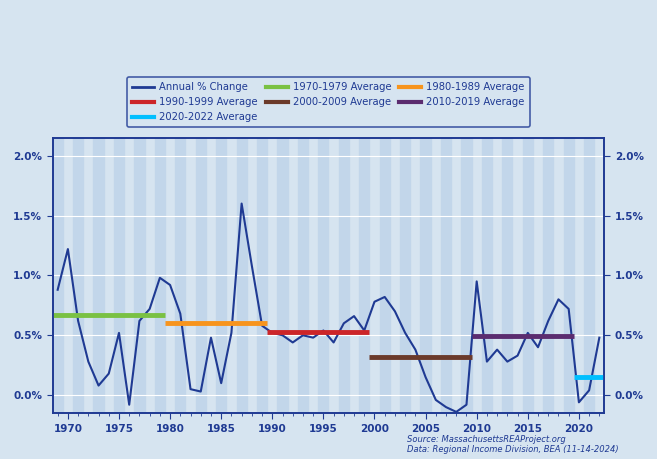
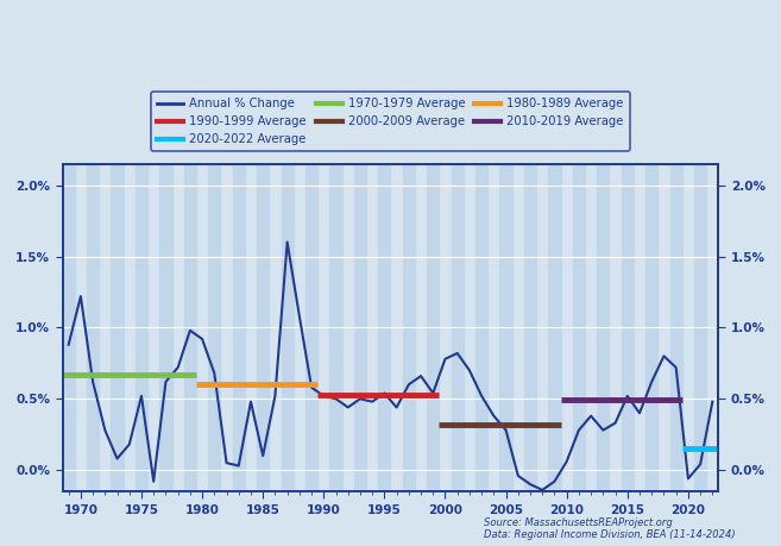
2005: 0.15% -> 0.28%
2010: 0.95% -> 0.06%
